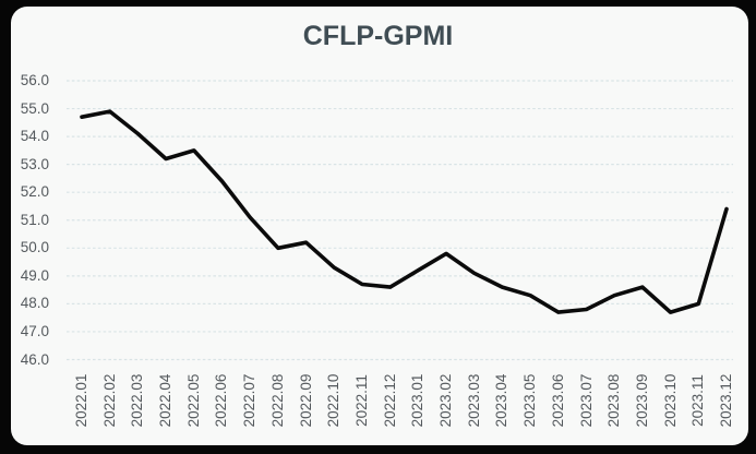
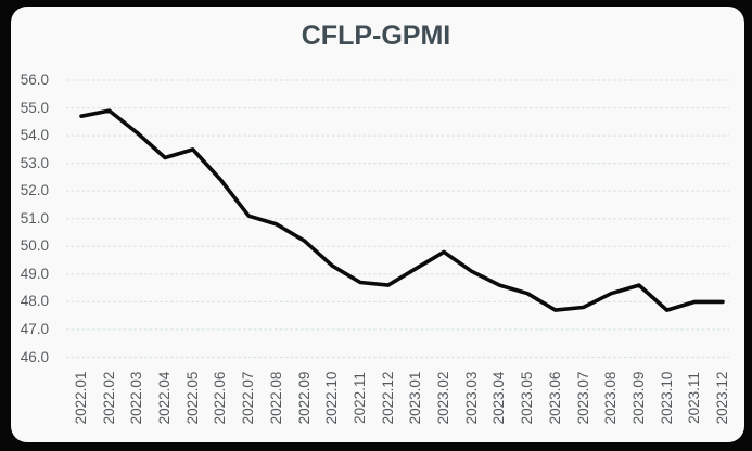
2022.08: 50.0 -> 50.8
2023.12: 51.4 -> 48.0
